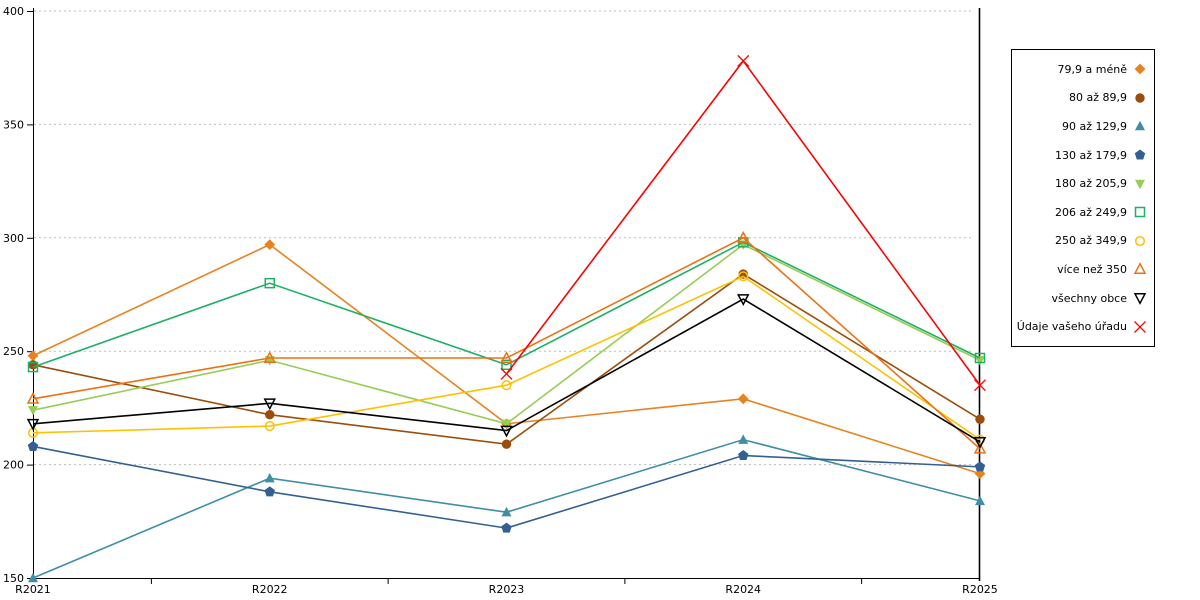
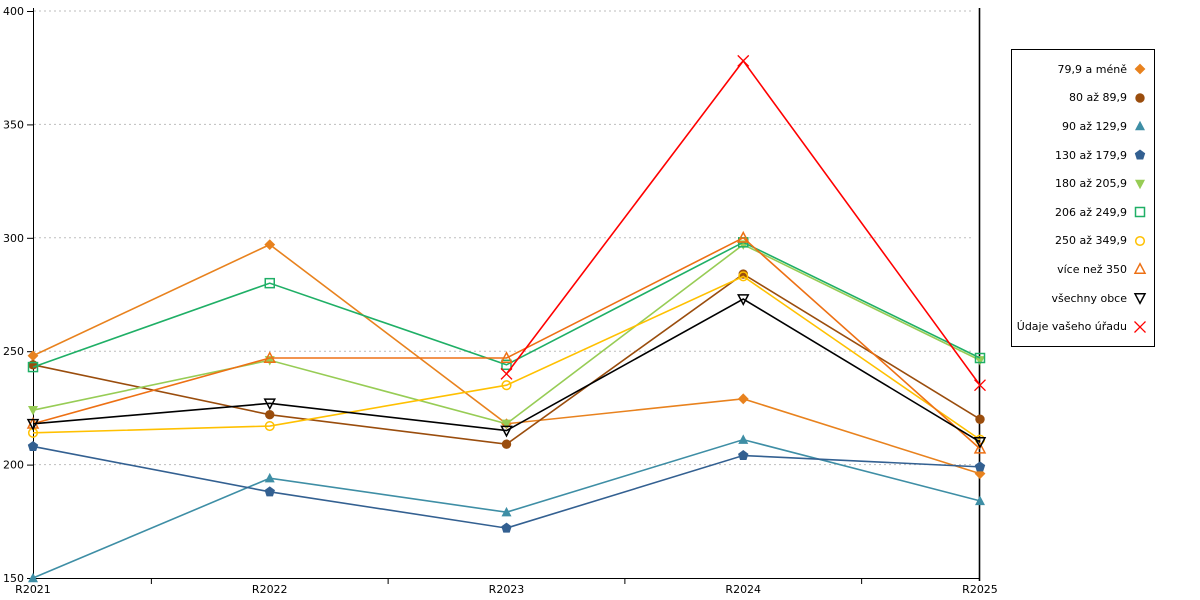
více než 350/R2021: 229 -> 218
